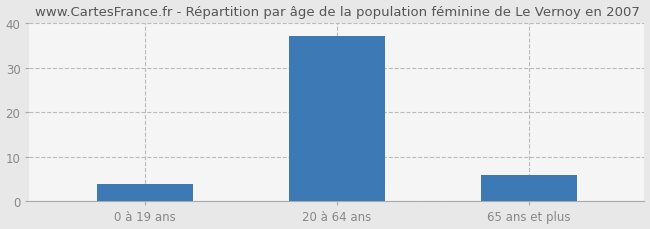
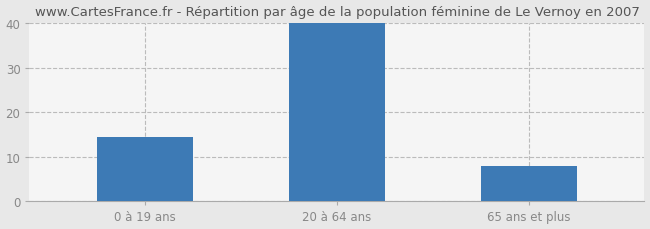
0 à 19 ans: 4.0 -> 14.5
20 à 64 ans: 37.0 -> 40.0
65 ans et plus: 6.0 -> 8.0
